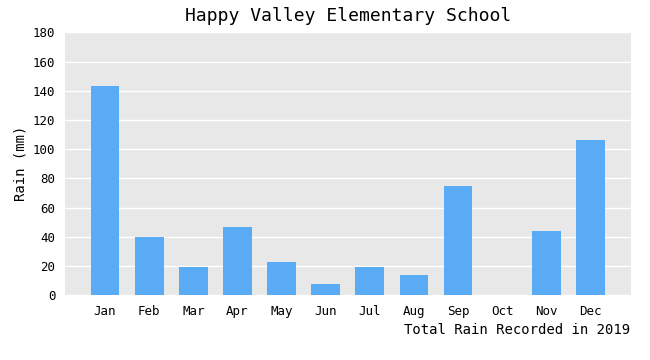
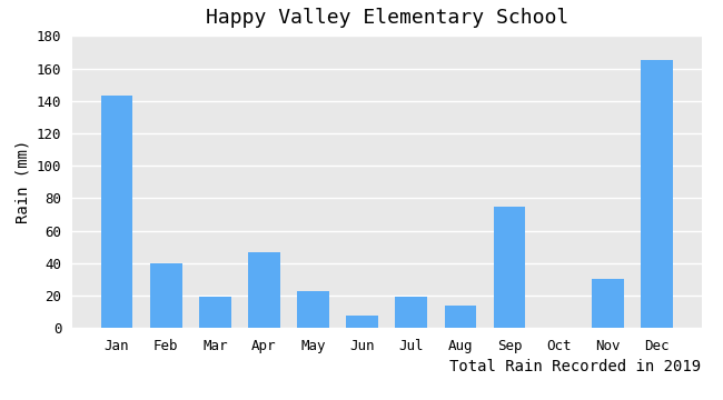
Nov: 44 -> 30
Dec: 106 -> 165
